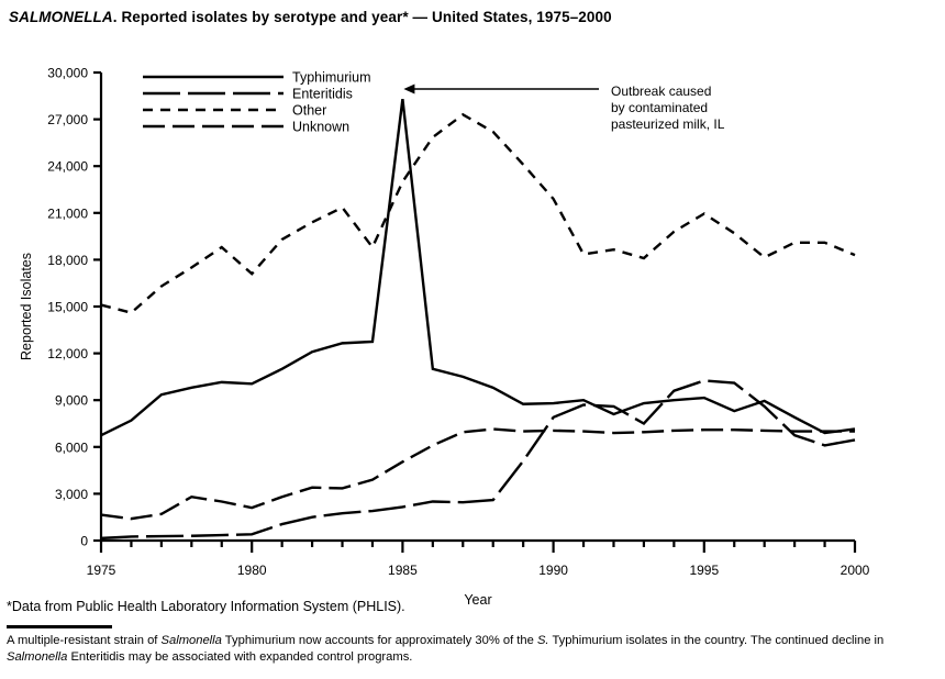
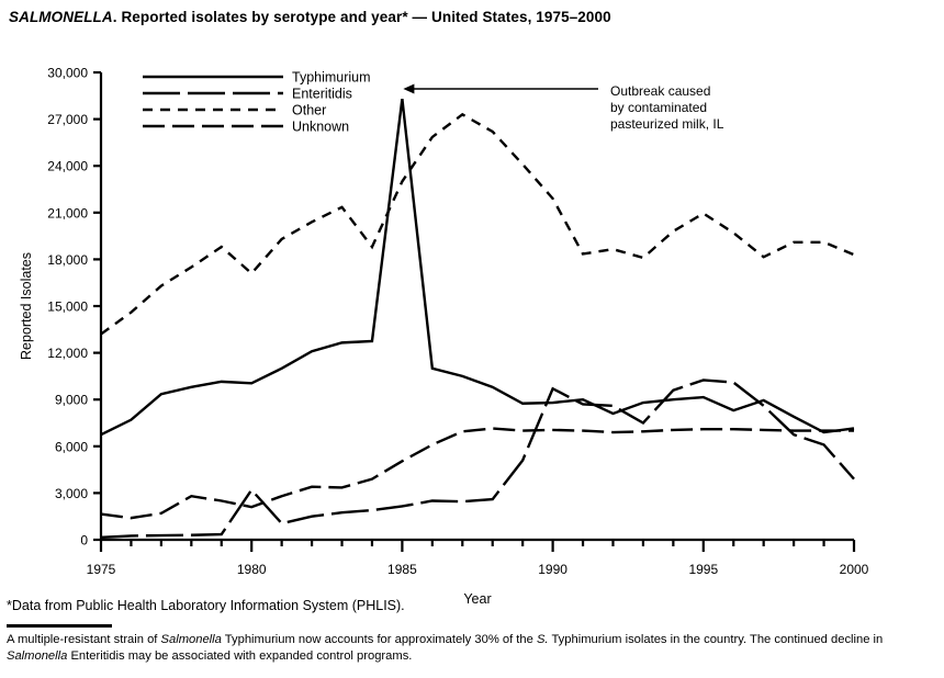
Other/1975: 15100 -> 13200
Enteritidis/1980: 400 -> 3200
Enteritidis/1990: 7900 -> 9700
Enteritidis/2000: 6400 -> 3900
